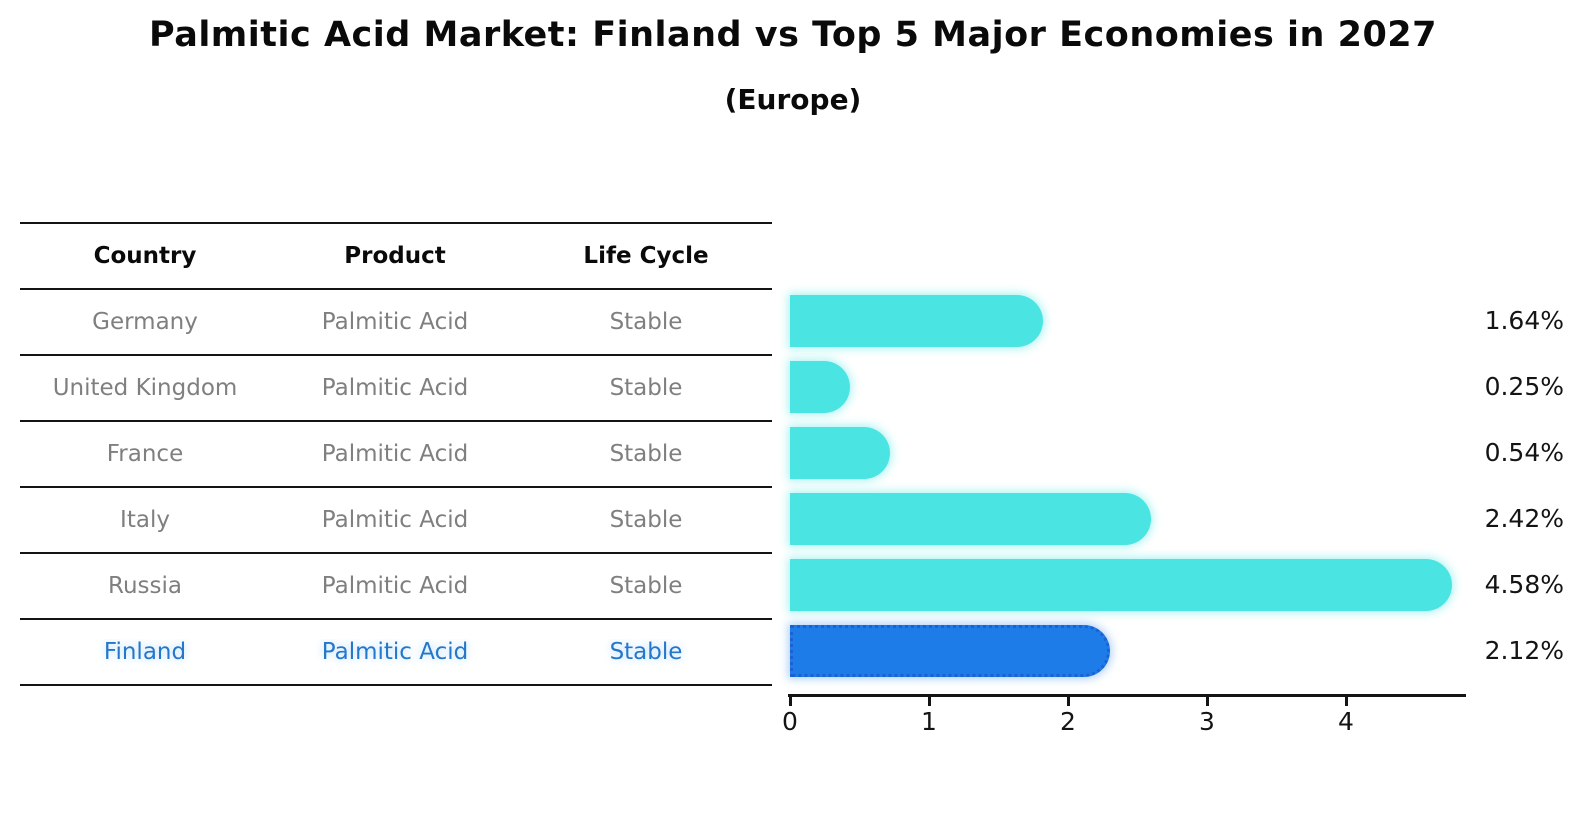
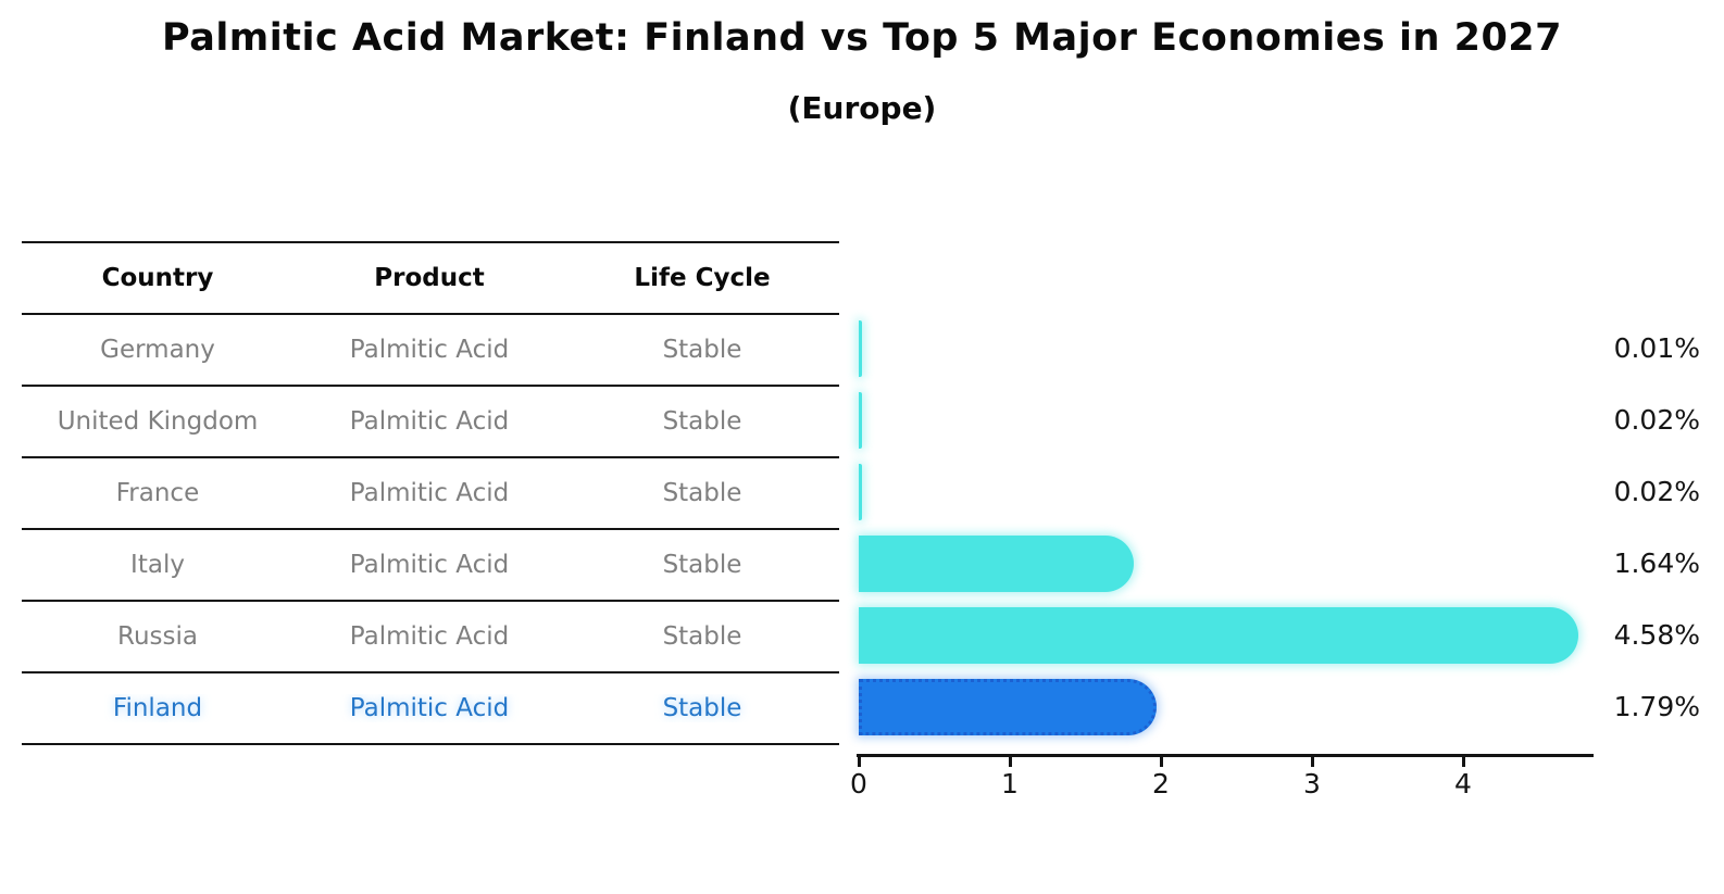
Germany: 1.64% -> 0.01%
United Kingdom: 0.25% -> 0.02%
France: 0.54% -> 0.02%
Italy: 2.42% -> 1.64%
Finland: 2.12% -> 1.79%
